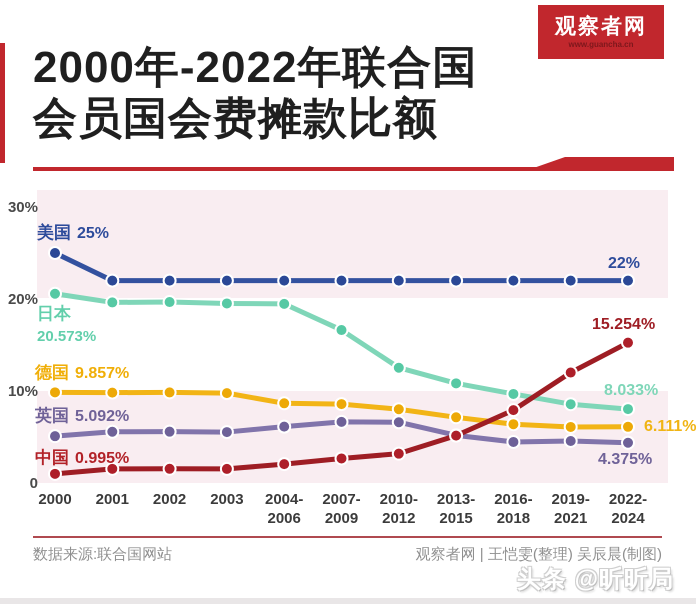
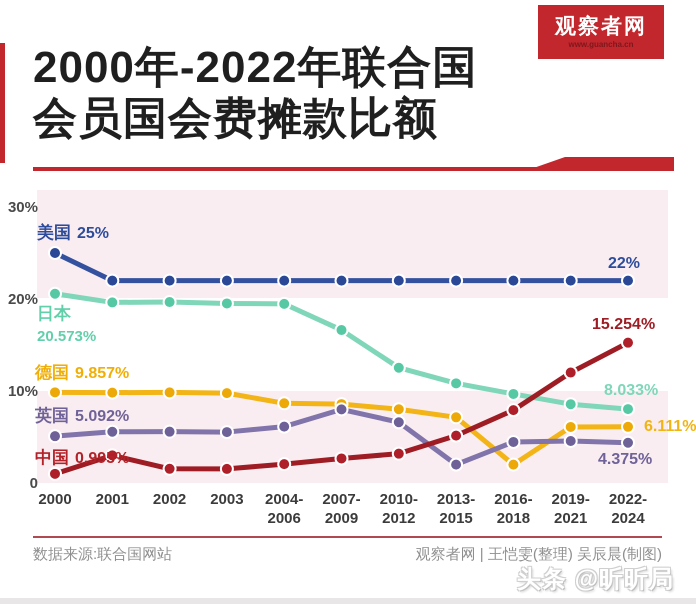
中国/2001: 2% -> 3%
英国/2007-2009: 7% -> 8%
英国/2013-2015: 5% -> 2%
德国/2016-2018: 6% -> 2%
